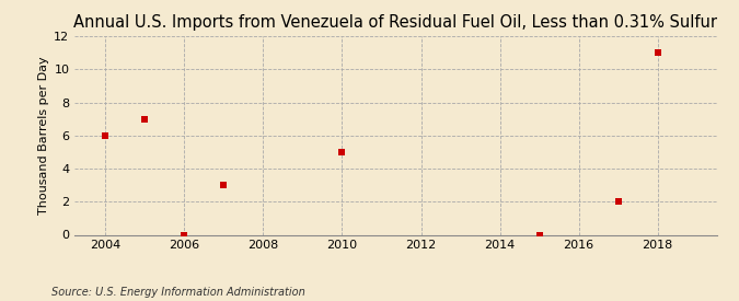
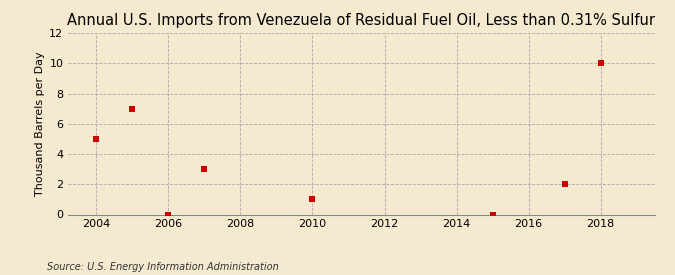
2004: 6 -> 5
2010: 5 -> 1
2018: 11 -> 10
